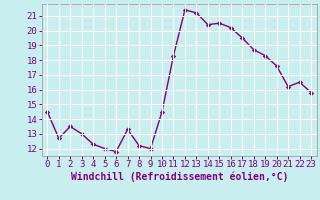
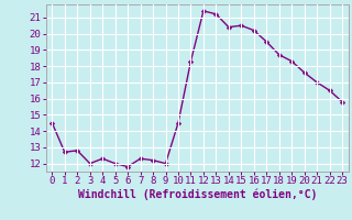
2: 13.5 -> 12.8
3: 13.0 -> 12.0
7: 13.3 -> 12.3
21: 16.2 -> 17.0
